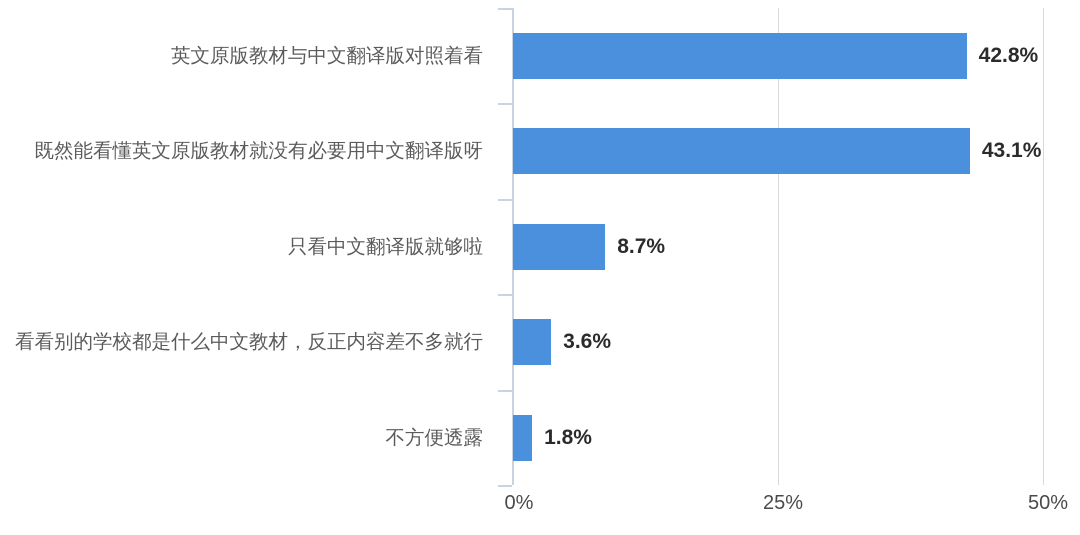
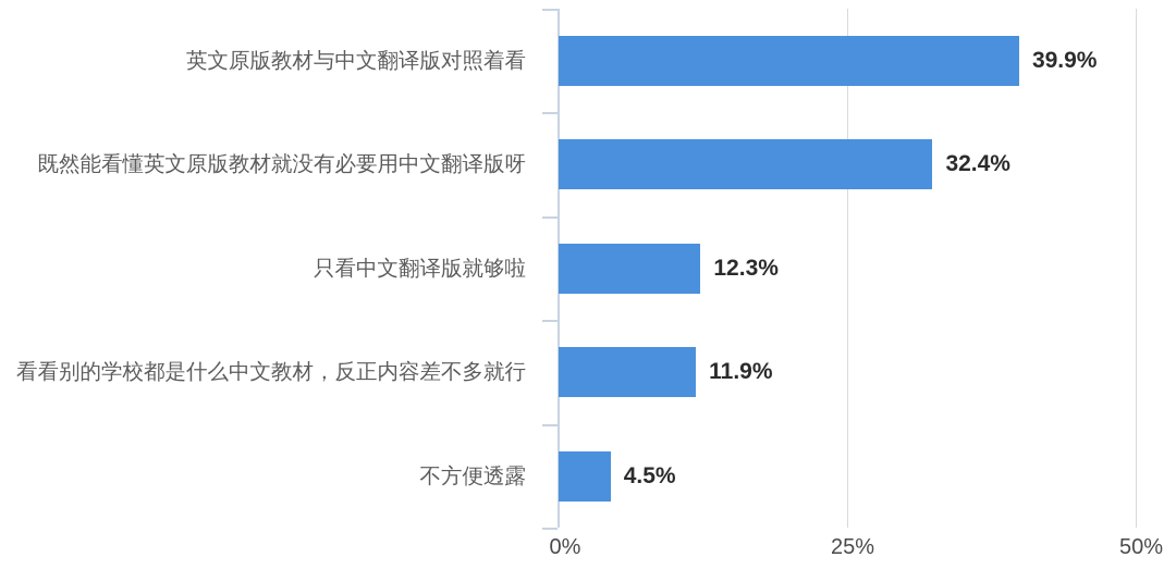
英文原版教材与中文翻译版对照着看: 42.8% -> 39.9%
既然能看懂英文原版教材就没有必要用中文翻译版呀: 43.1% -> 32.4%
只看中文翻译版就够啦: 8.7% -> 12.3%
看看别的学校都是什么中文教材，反正内容差不多就行: 3.6% -> 11.9%
不方便透露: 1.8% -> 4.5%
